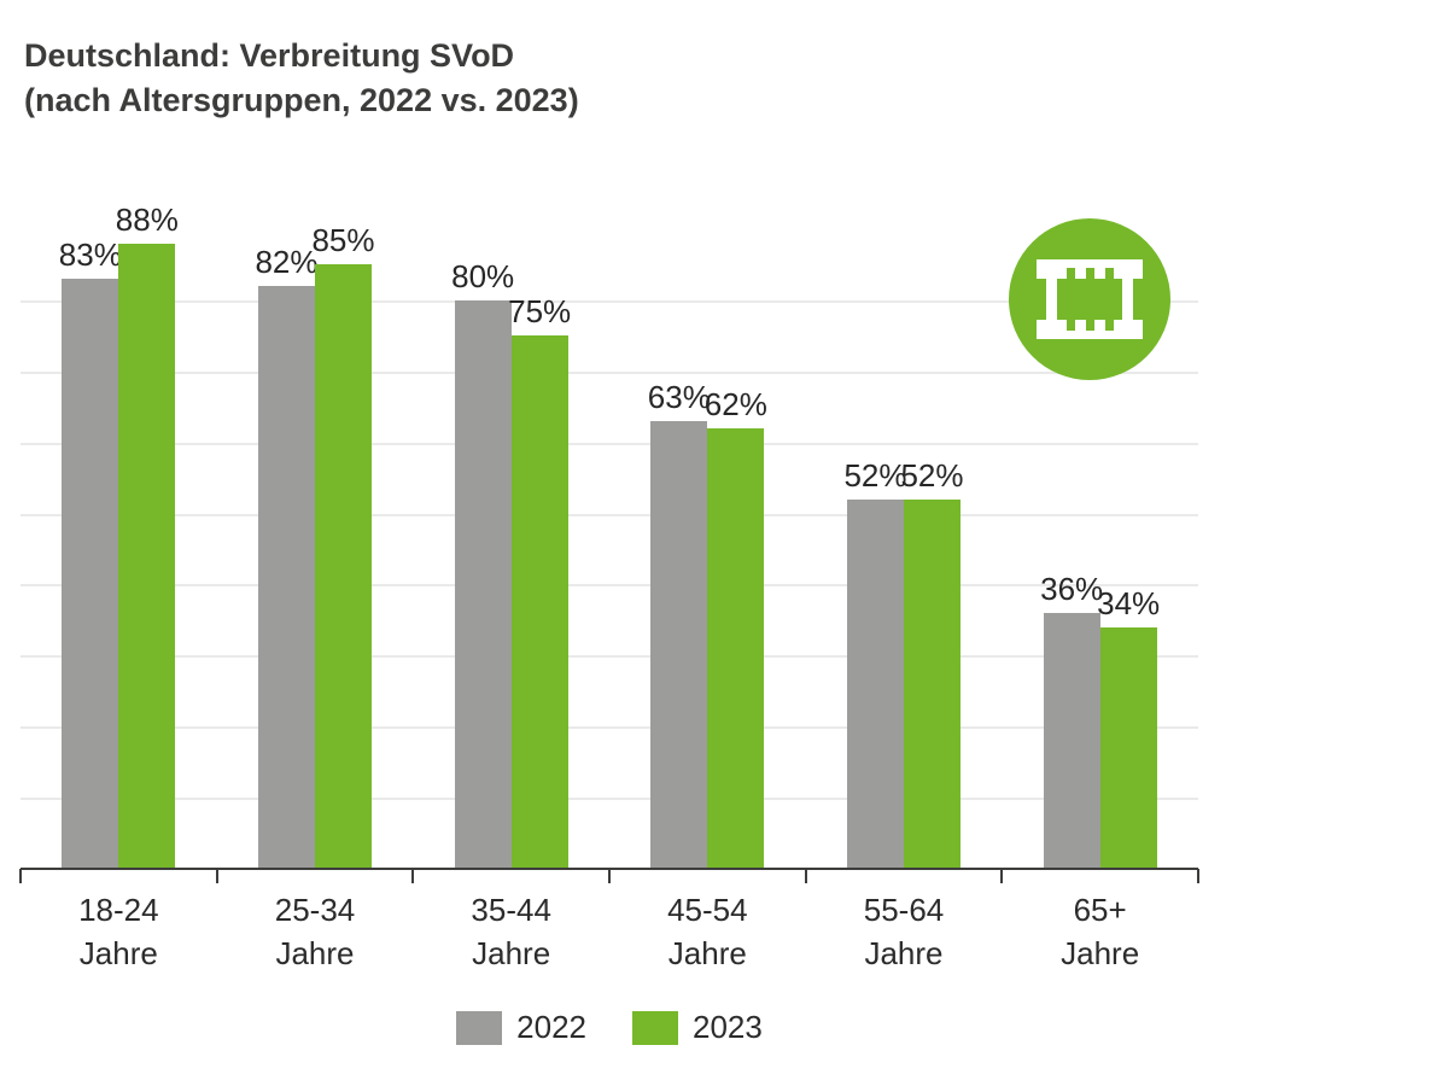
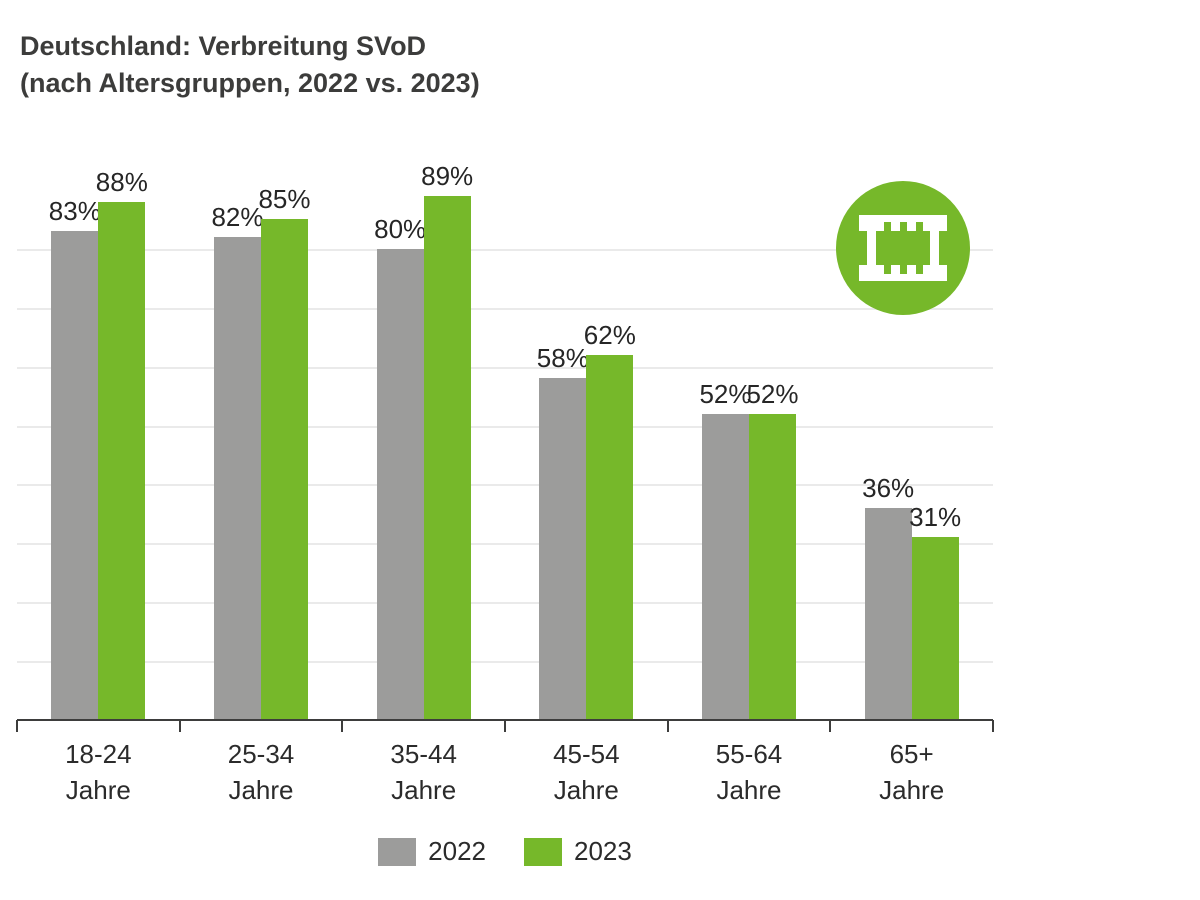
2023/35-44: 75% -> 89%
2022/45-54: 63% -> 58%
2023/65+: 34% -> 31%
